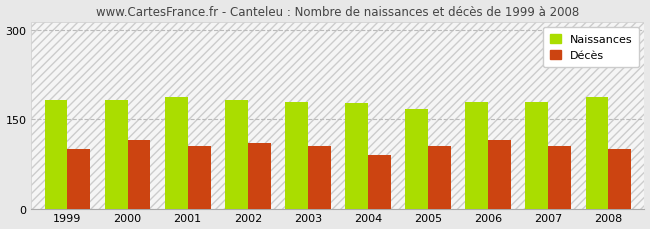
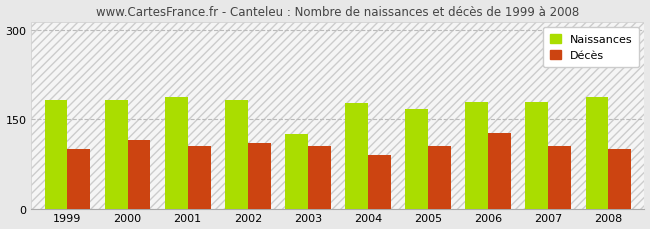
Naissances/2003: 180 -> 126
Décès/2006: 115 -> 128
